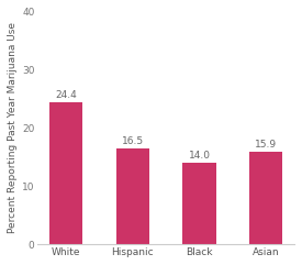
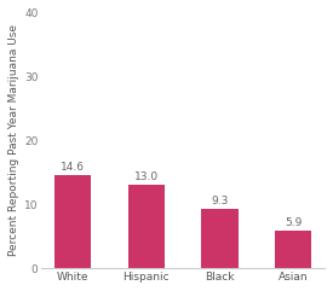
White: 24.4 -> 14.6
Hispanic: 16.5 -> 13.0
Black: 14.0 -> 9.3
Asian: 15.9 -> 5.9
